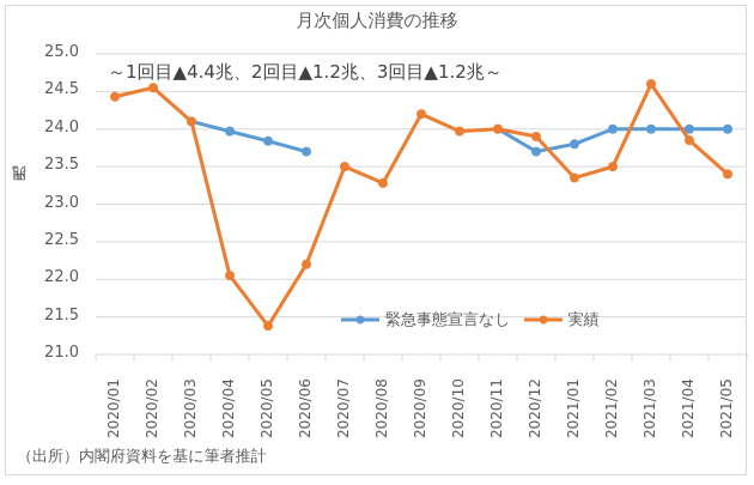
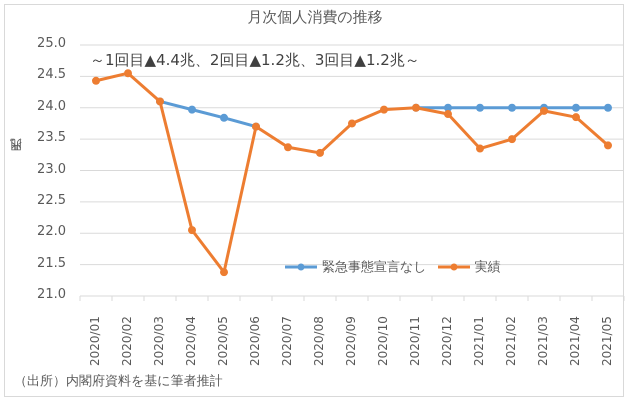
実績/2020/06: 22.2 -> 23.7
実績/2020/07: 23.5 -> 23.4
実績/2020/09: 24.2 -> 23.8
緊急事態宣言なし/2020/12: 23.7 -> 24.0
緊急事態宣言なし/2021/01: 23.8 -> 24.0
実績/2021/03: 24.6 -> 23.9
